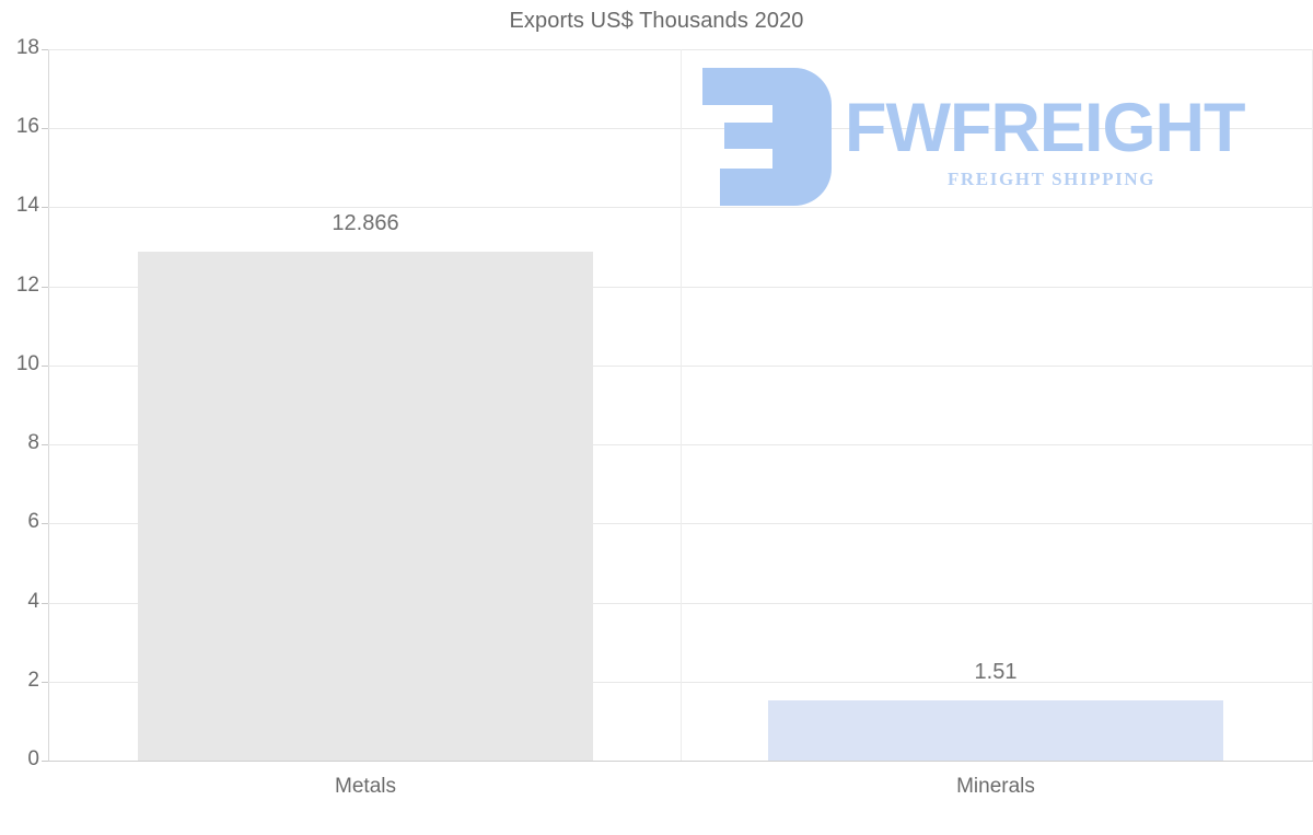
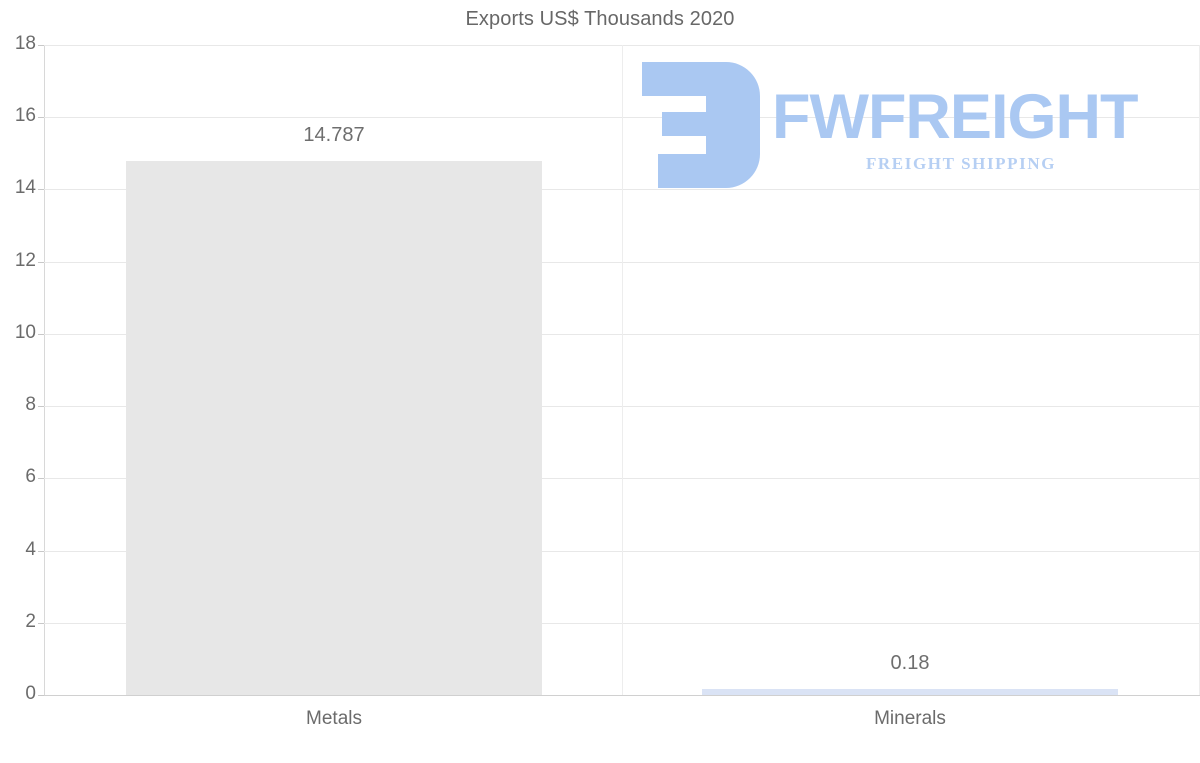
Metals: 12.866 -> 14.787
Minerals: 1.51 -> 0.18
